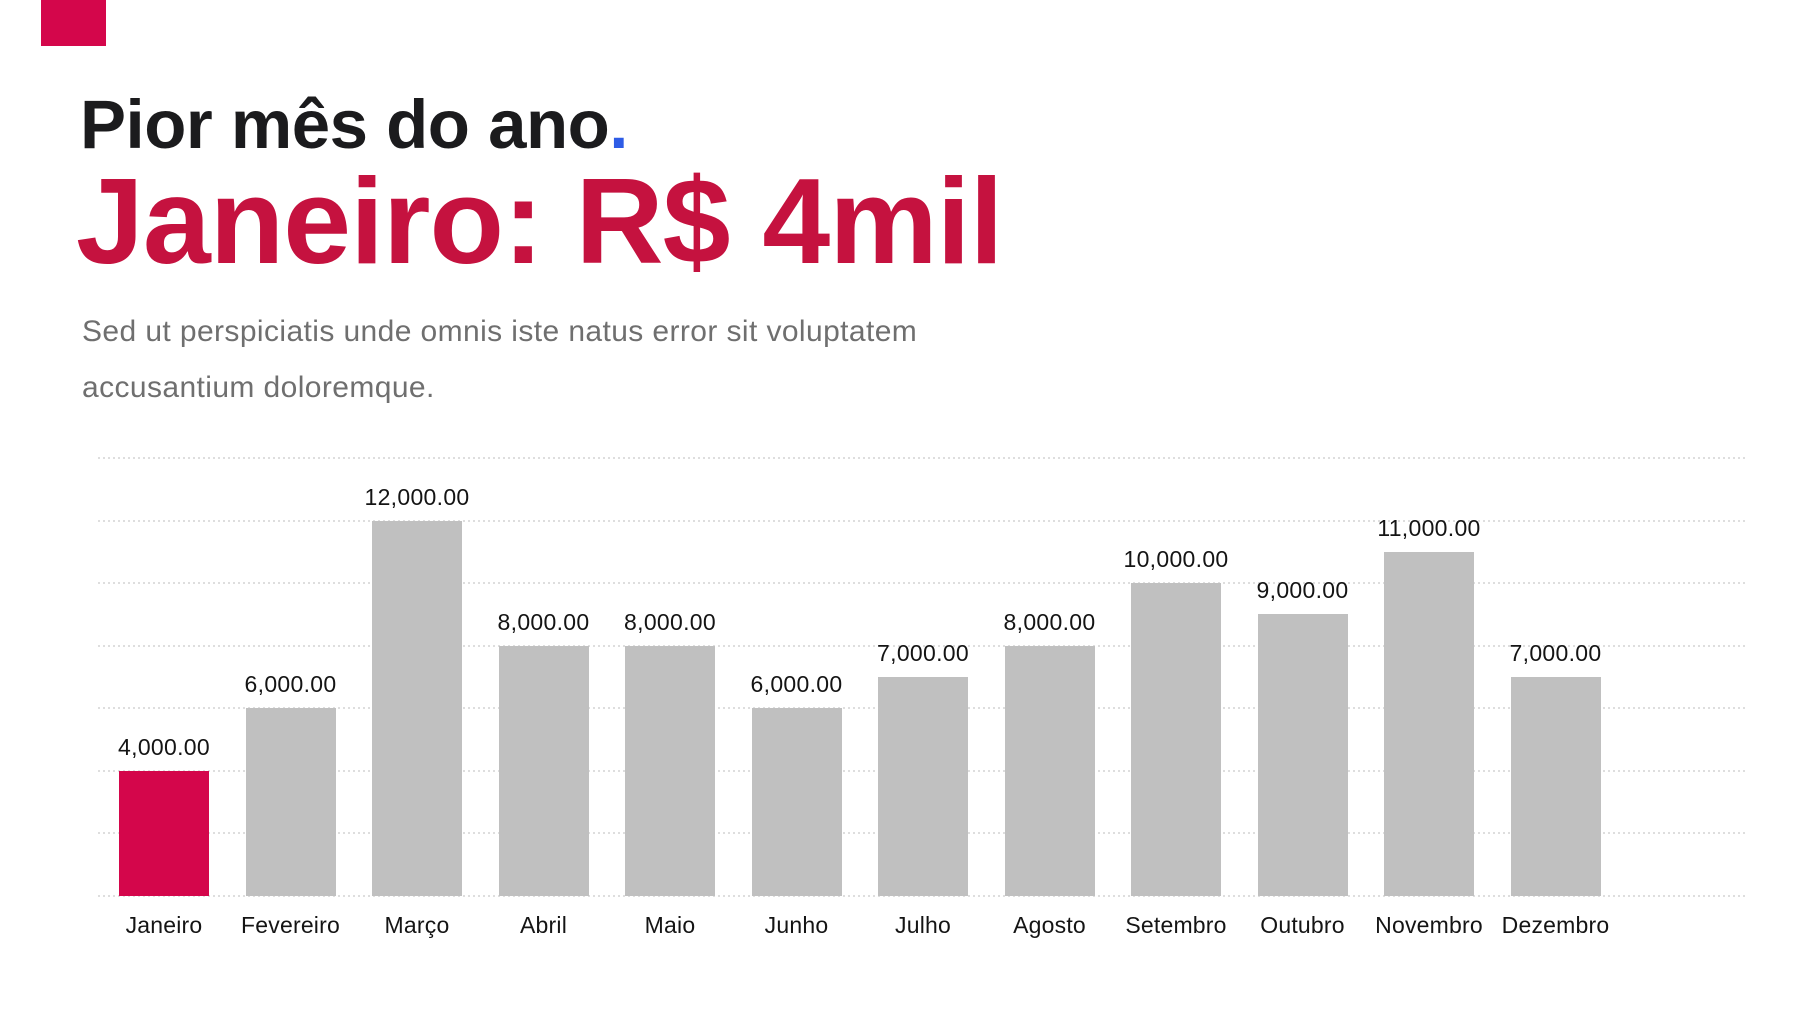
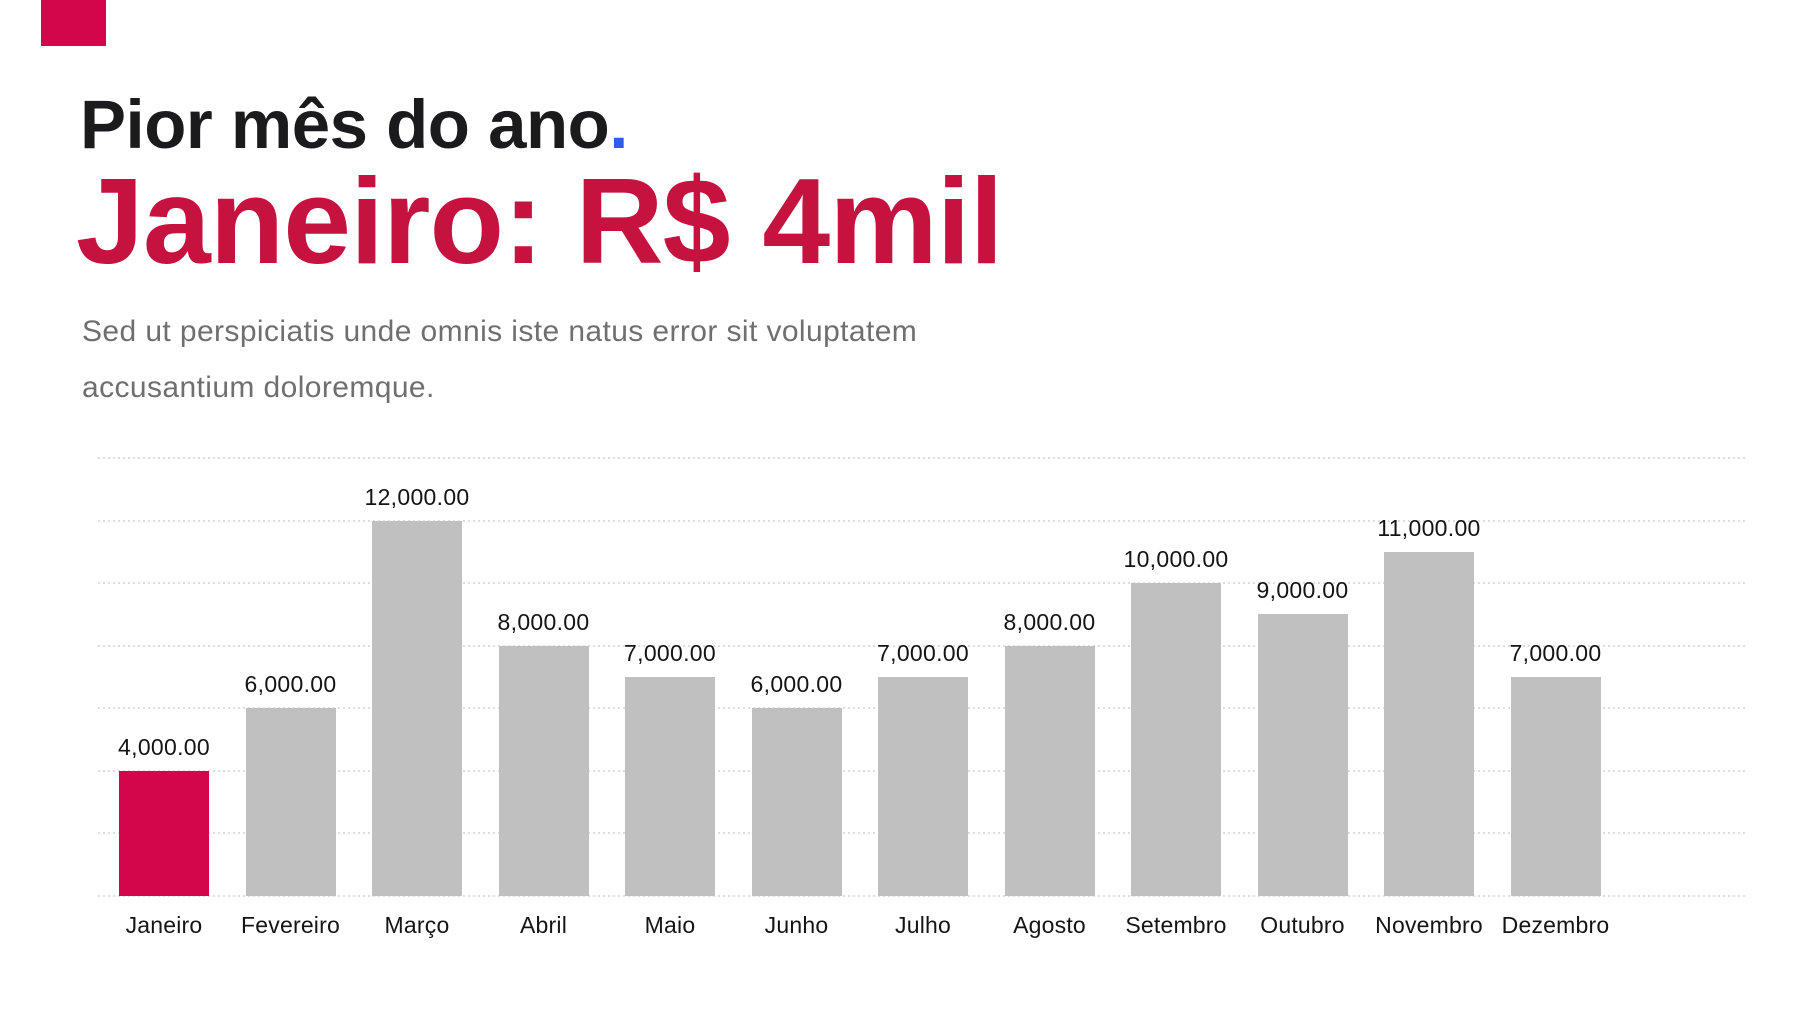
Maio: 8,000.00 -> 7,000.00
